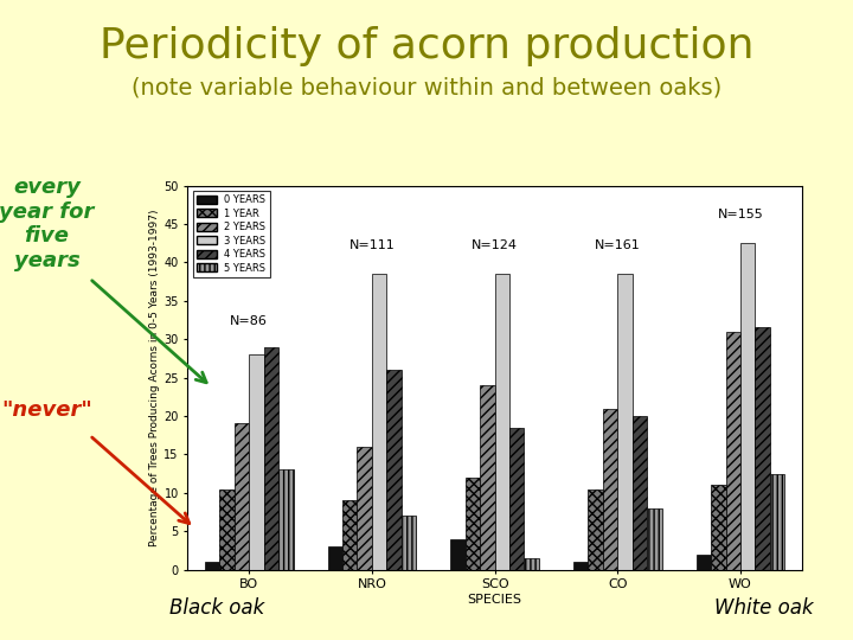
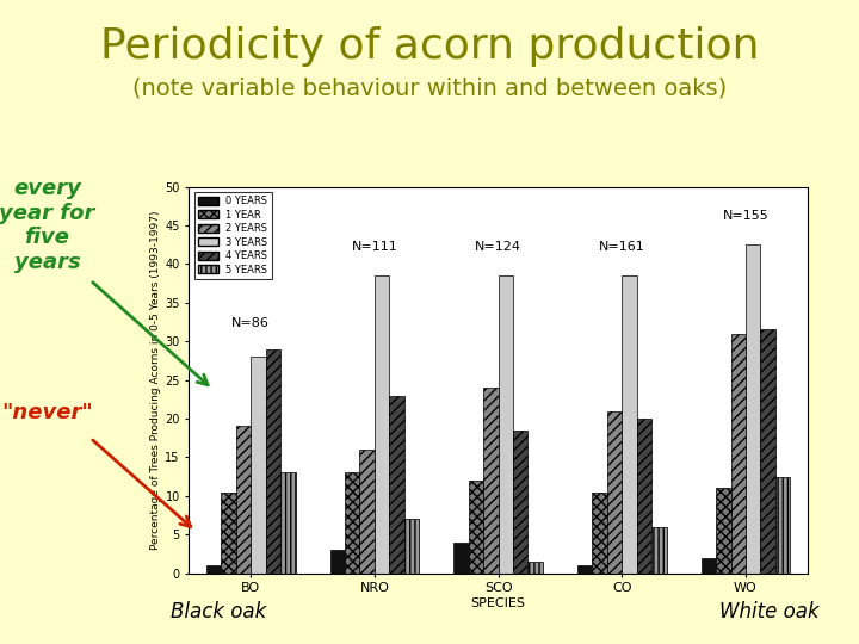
1 YEAR/NRO: 9.0 -> 13.0
4 YEARS/NRO: 26.0 -> 23.0
5 YEARS/CO: 8.0 -> 6.0
